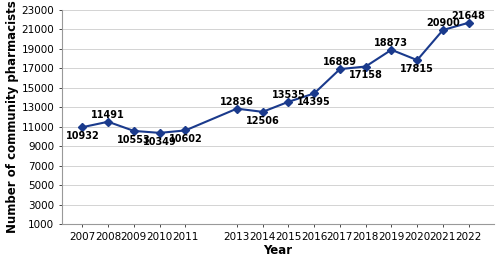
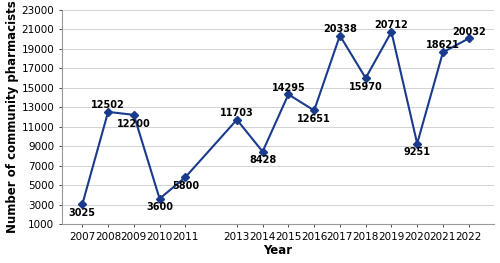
2007: 10932 -> 3025
2008: 11491 -> 12502
2009: 10600 -> 12200
2010: 10300 -> 3600
2011: 10600 -> 5800
2013: 12836 -> 11703
2014: 12506 -> 8428
2015: 13535 -> 14295
2016: 14395 -> 12651
2017: 16889 -> 20338
2018: 17158 -> 15970
2019: 18873 -> 20712
2020: 17815 -> 9251
2021: 20900 -> 18621
2022: 21648 -> 20032
